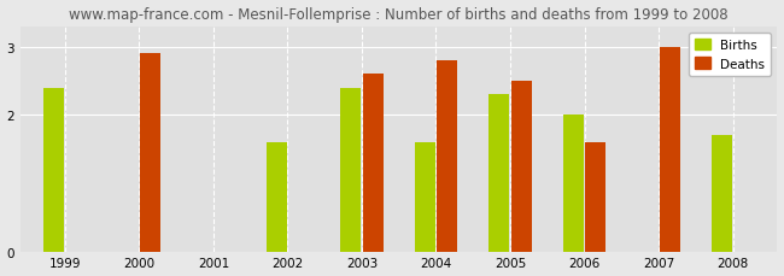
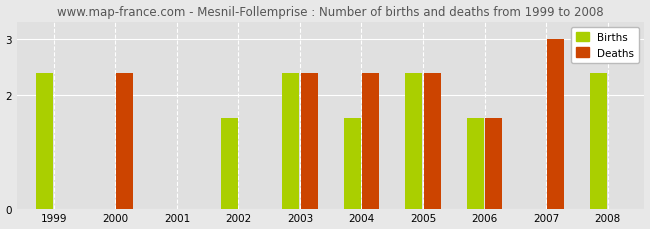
Deaths/2000: 2.9 -> 2.4
Deaths/2003: 2.6 -> 2.4
Deaths/2004: 2.8 -> 2.4
Births/2005: 2.3 -> 2.4
Deaths/2005: 2.5 -> 2.4
Births/2006: 2.0 -> 1.6
Births/2008: 1.7 -> 2.4
